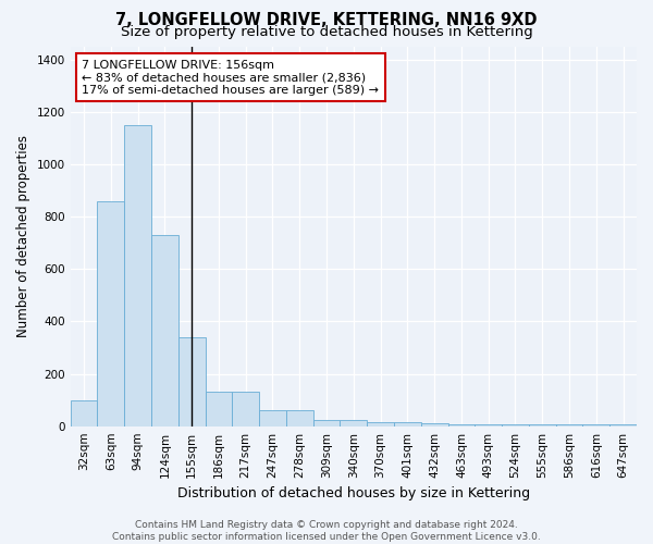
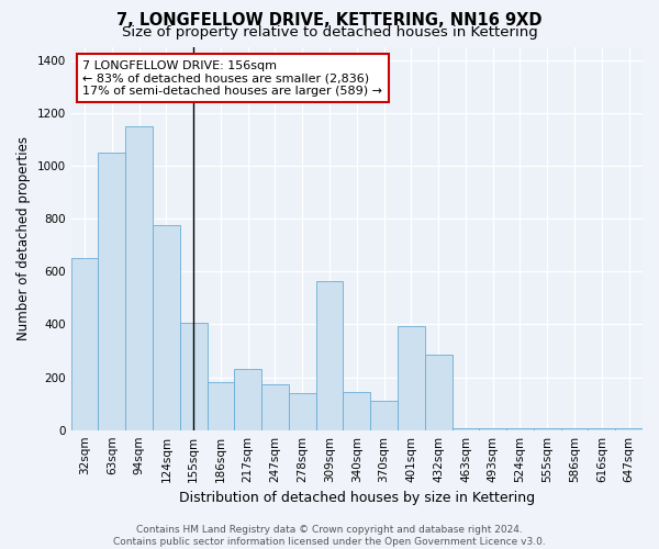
32sqm: 100 -> 650
63sqm: 860 -> 1050
124sqm: 730 -> 775
155sqm: 340 -> 405
186sqm: 130 -> 180
217sqm: 130 -> 230
247sqm: 60 -> 175
278sqm: 60 -> 140
309sqm: 25 -> 565
340sqm: 25 -> 145
370sqm: 15 -> 110
401sqm: 15 -> 395
432sqm: 10 -> 285
